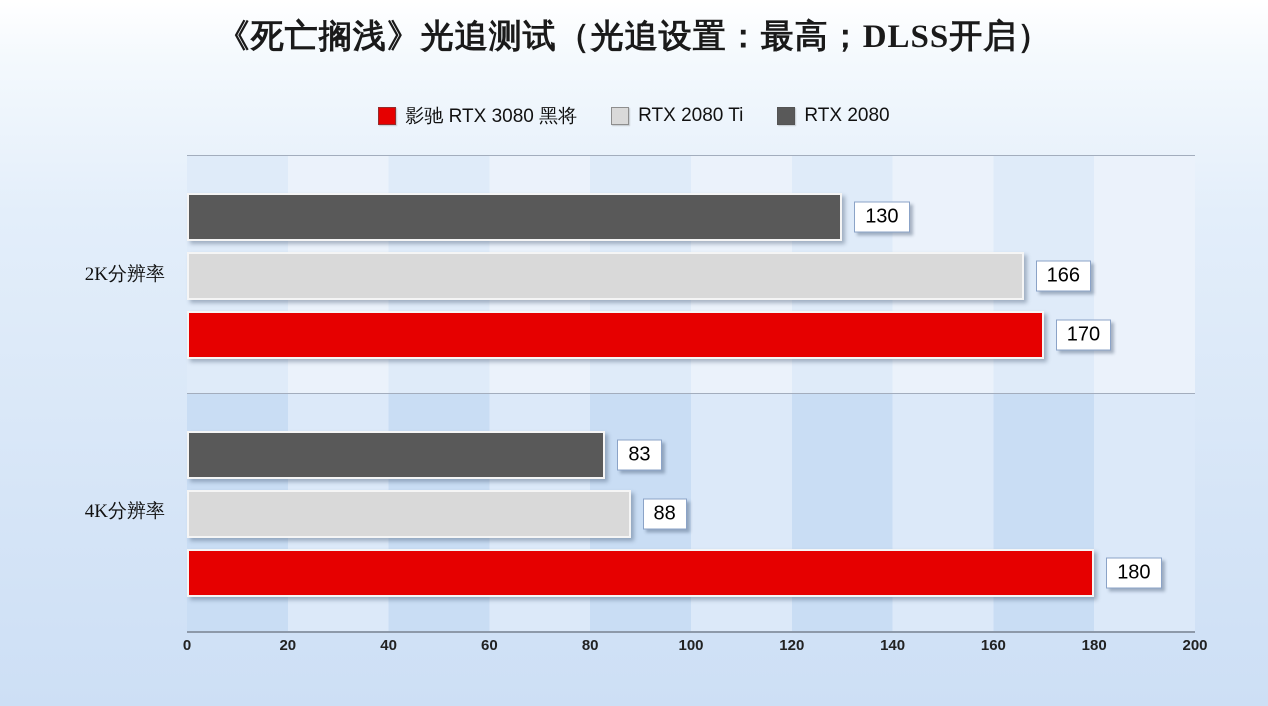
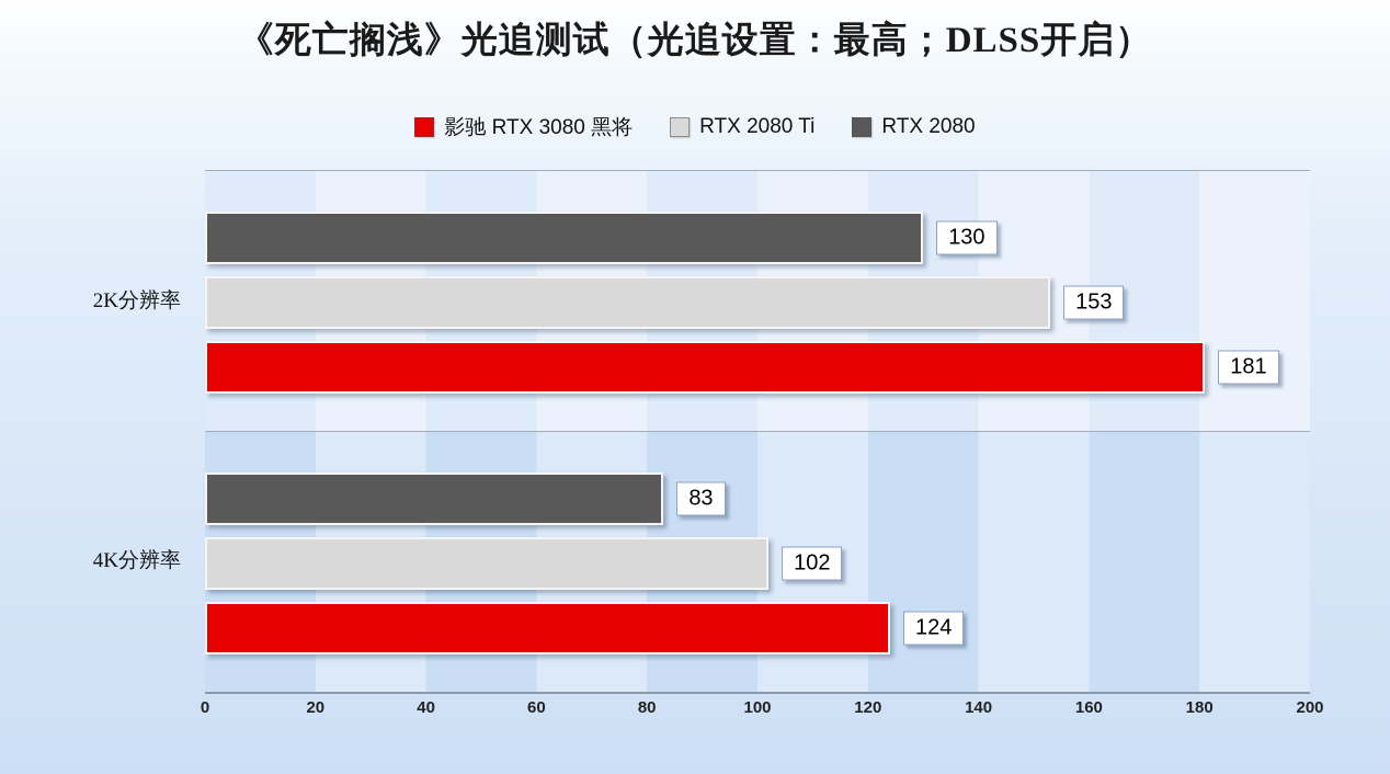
影驰 RTX 3080 黑将/2K分辨率: 170 -> 181
RTX 2080 Ti/2K分辨率: 166 -> 153
影驰 RTX 3080 黑将/4K分辨率: 180 -> 124
RTX 2080 Ti/4K分辨率: 88 -> 102
